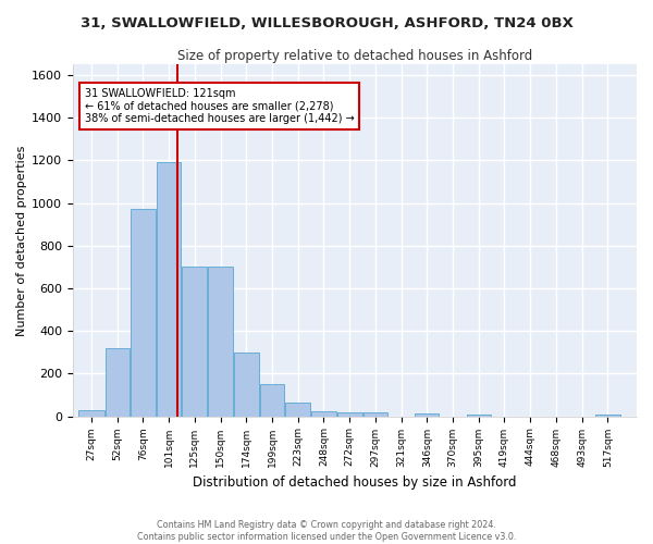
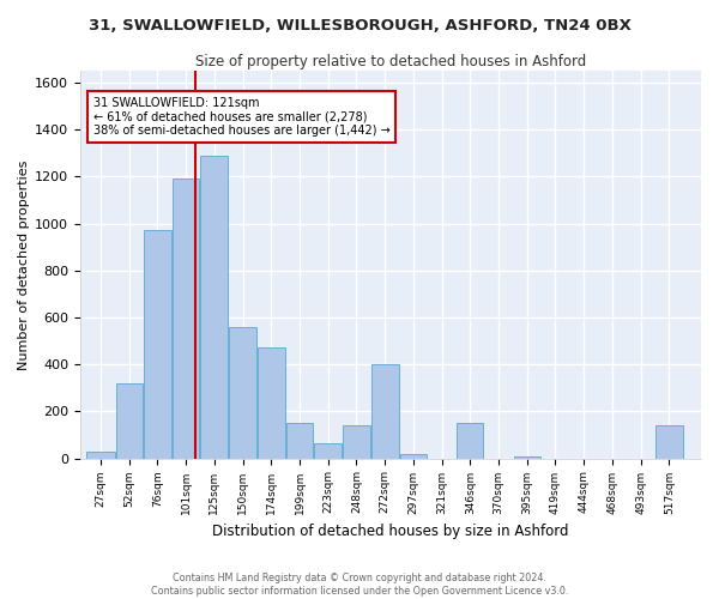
125sqm: 700 -> 1290
150sqm: 700 -> 560
174sqm: 300 -> 470
248sqm: 20 -> 140
272sqm: 20 -> 400
346sqm: 20 -> 150
517sqm: 10 -> 140
